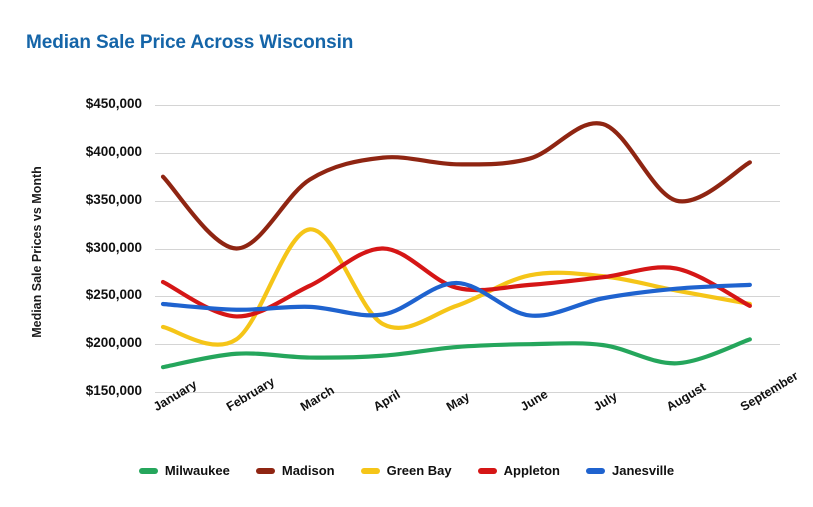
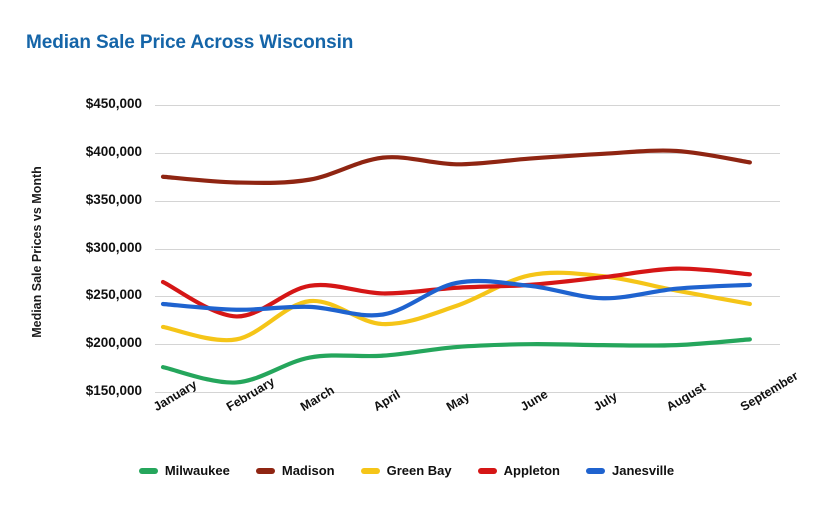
Milwaukee/February: $190000 -> $160000
Madison/February: $300000 -> $370000
Green Bay/March: $320000 -> $240000
Appleton/April: $300000 -> $250000
Janesville/June: $230000 -> $260000
Madison/July: $430000 -> $400000
Milwaukee/August: $180000 -> $200000
Madison/August: $350000 -> $400000
Appleton/September: $240000 -> $270000
